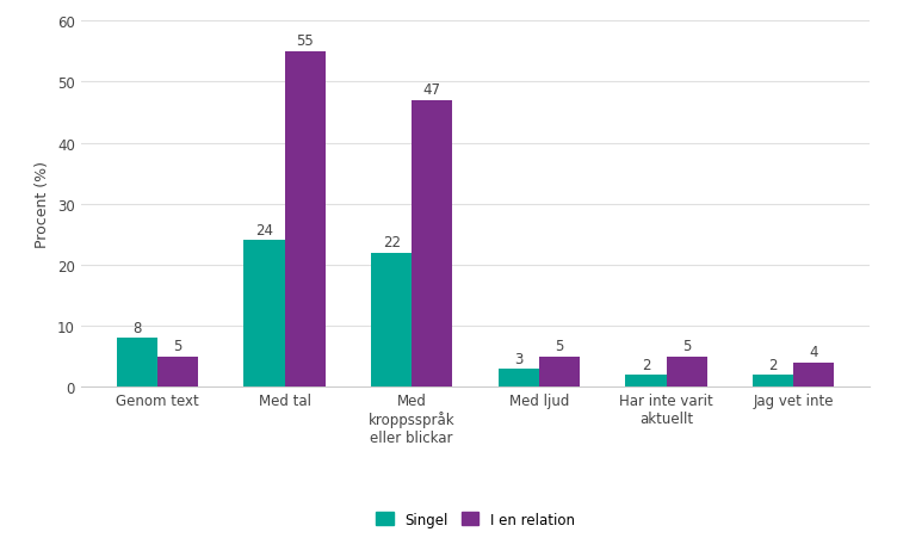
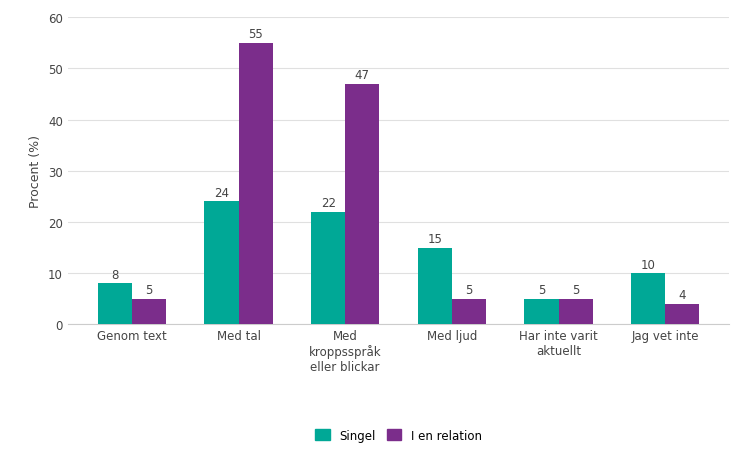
Singel/Med ljud: 3 -> 15
Singel/Har inte varit aktuellt: 2 -> 5
Singel/Jag vet inte: 2 -> 10
